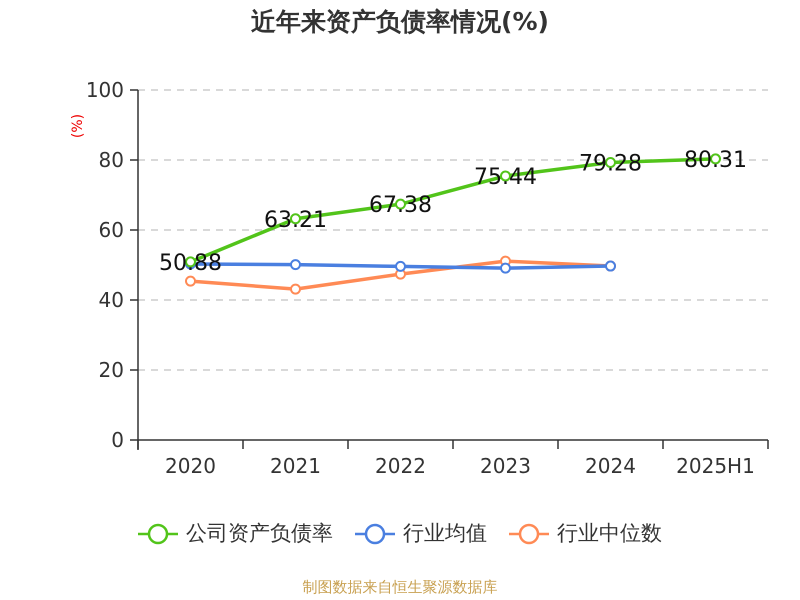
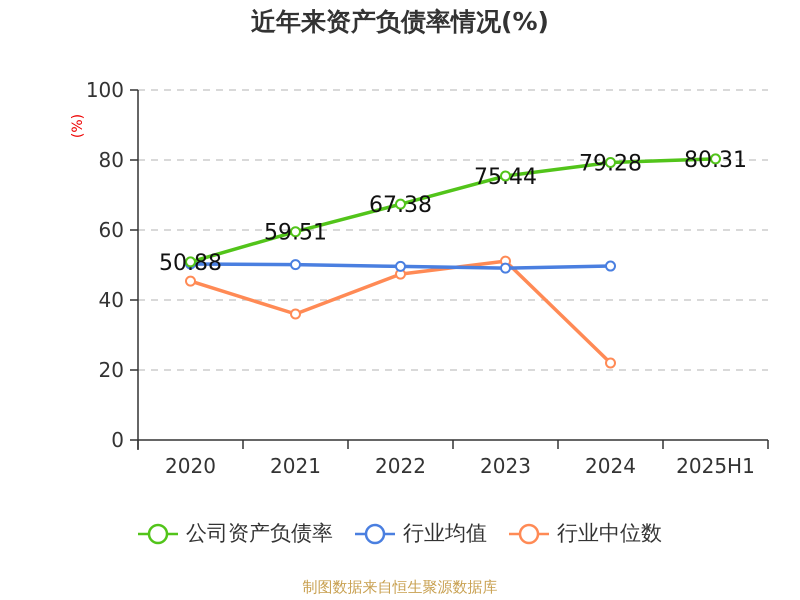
公司资产负债率/2021: 63.21 -> 59.51
行业中位数/2021: 43 -> 36
行业中位数/2024: 50 -> 22
